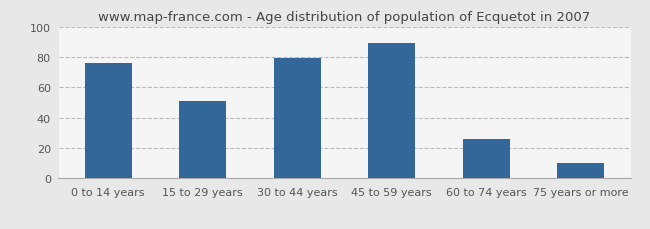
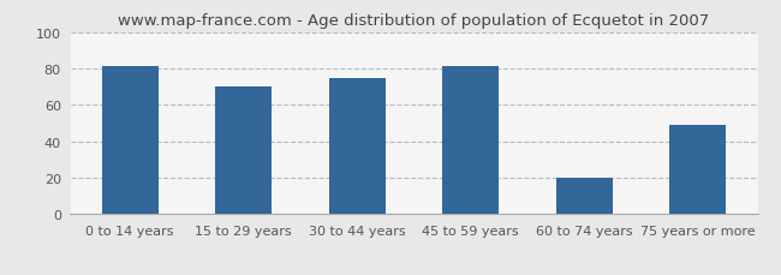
0 to 14 years: 76 -> 81
15 to 29 years: 51 -> 70
30 to 44 years: 79 -> 75
45 to 59 years: 89 -> 81
60 to 74 years: 26 -> 20
75 years or more: 10 -> 49
